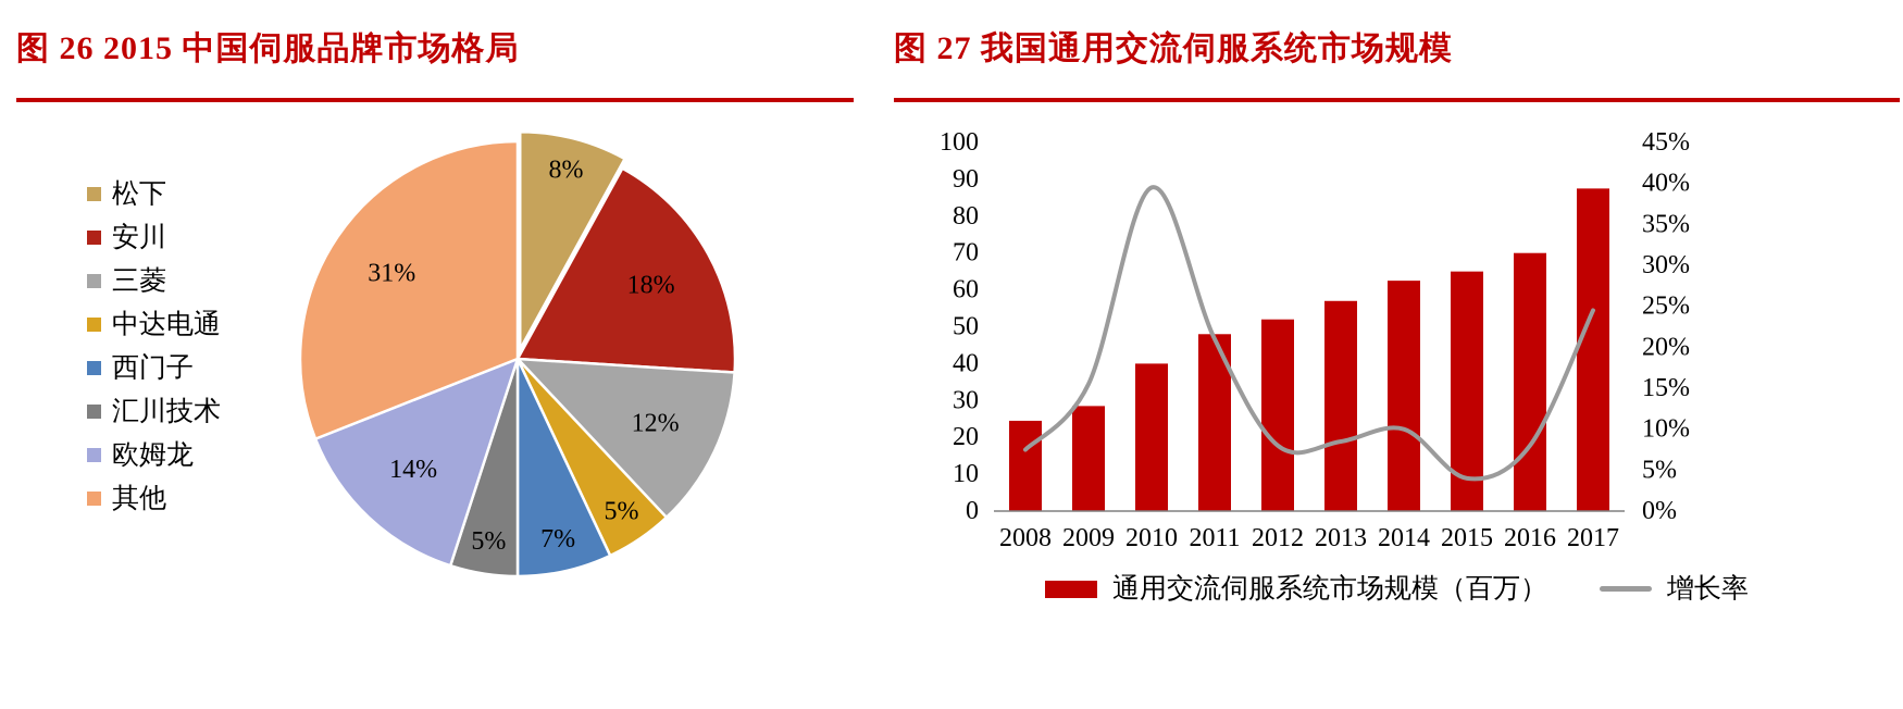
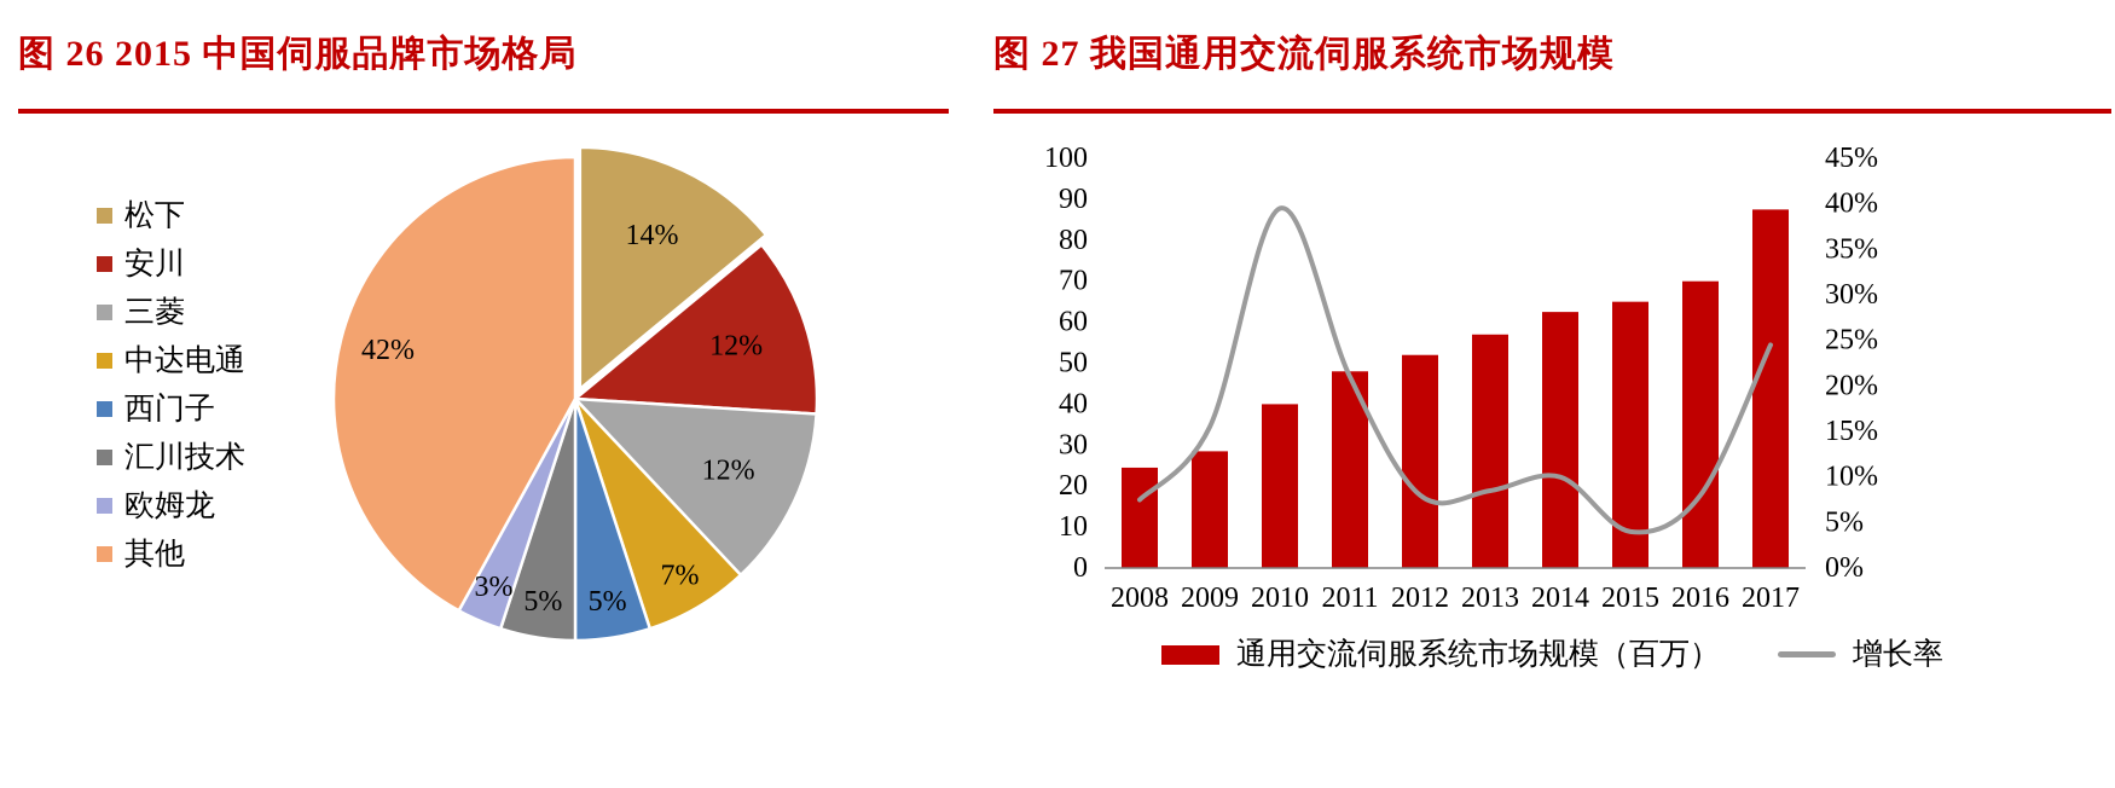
图 26 2015 中国伺服品牌市场格局/松下: 8% -> 14%
图 26 2015 中国伺服品牌市场格局/安川: 18% -> 12%
图 26 2015 中国伺服品牌市场格局/中达电通: 5% -> 7%
图 26 2015 中国伺服品牌市场格局/西门子: 7% -> 5%
图 26 2015 中国伺服品牌市场格局/欧姆龙: 14% -> 3%
图 26 2015 中国伺服品牌市场格局/其他: 31% -> 42%
